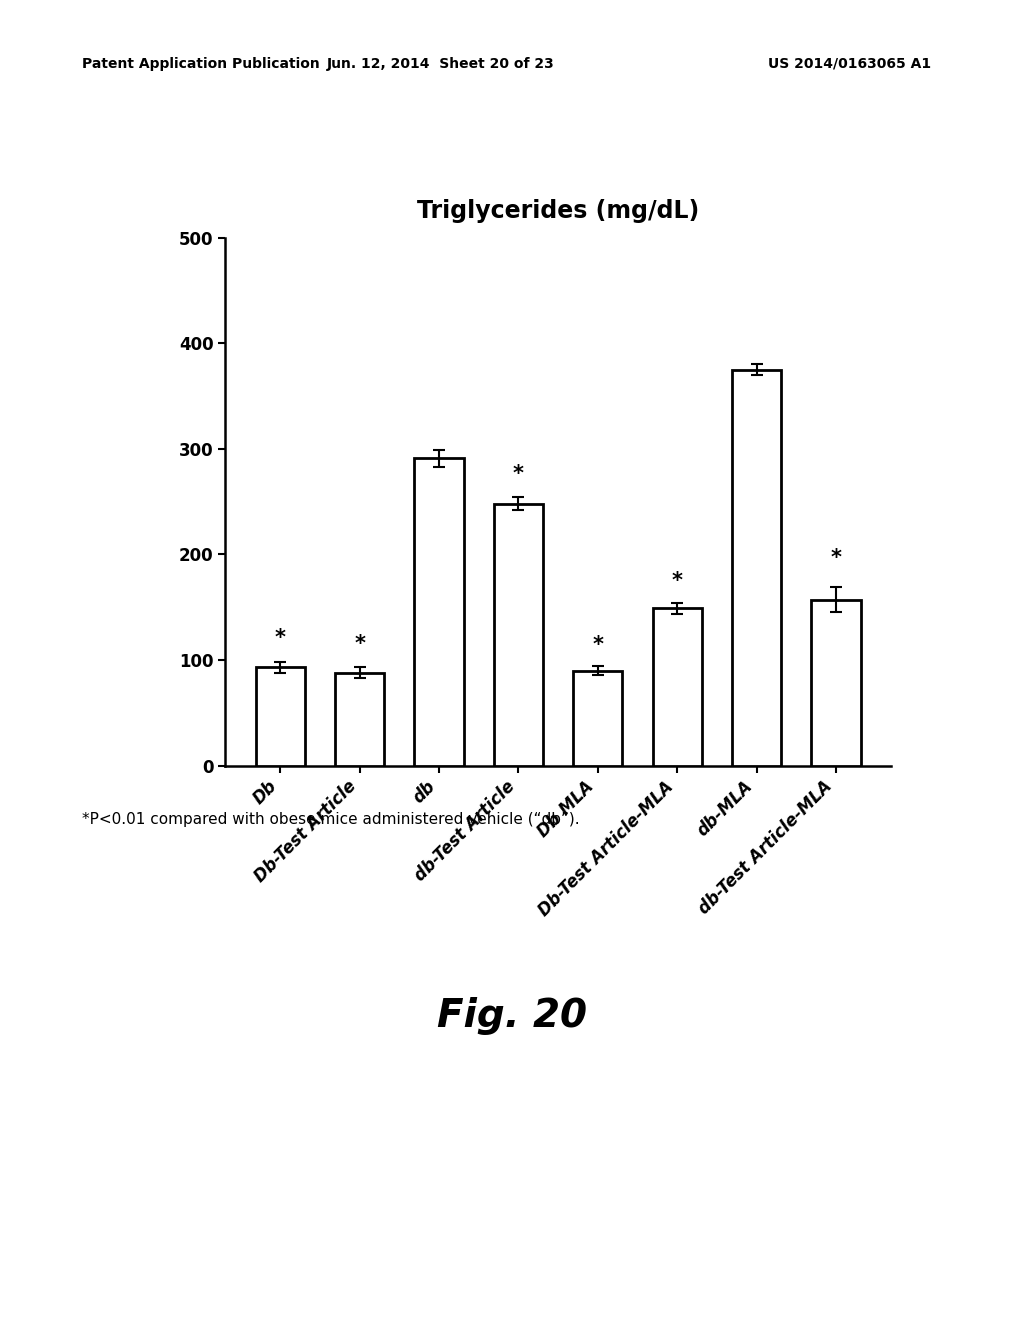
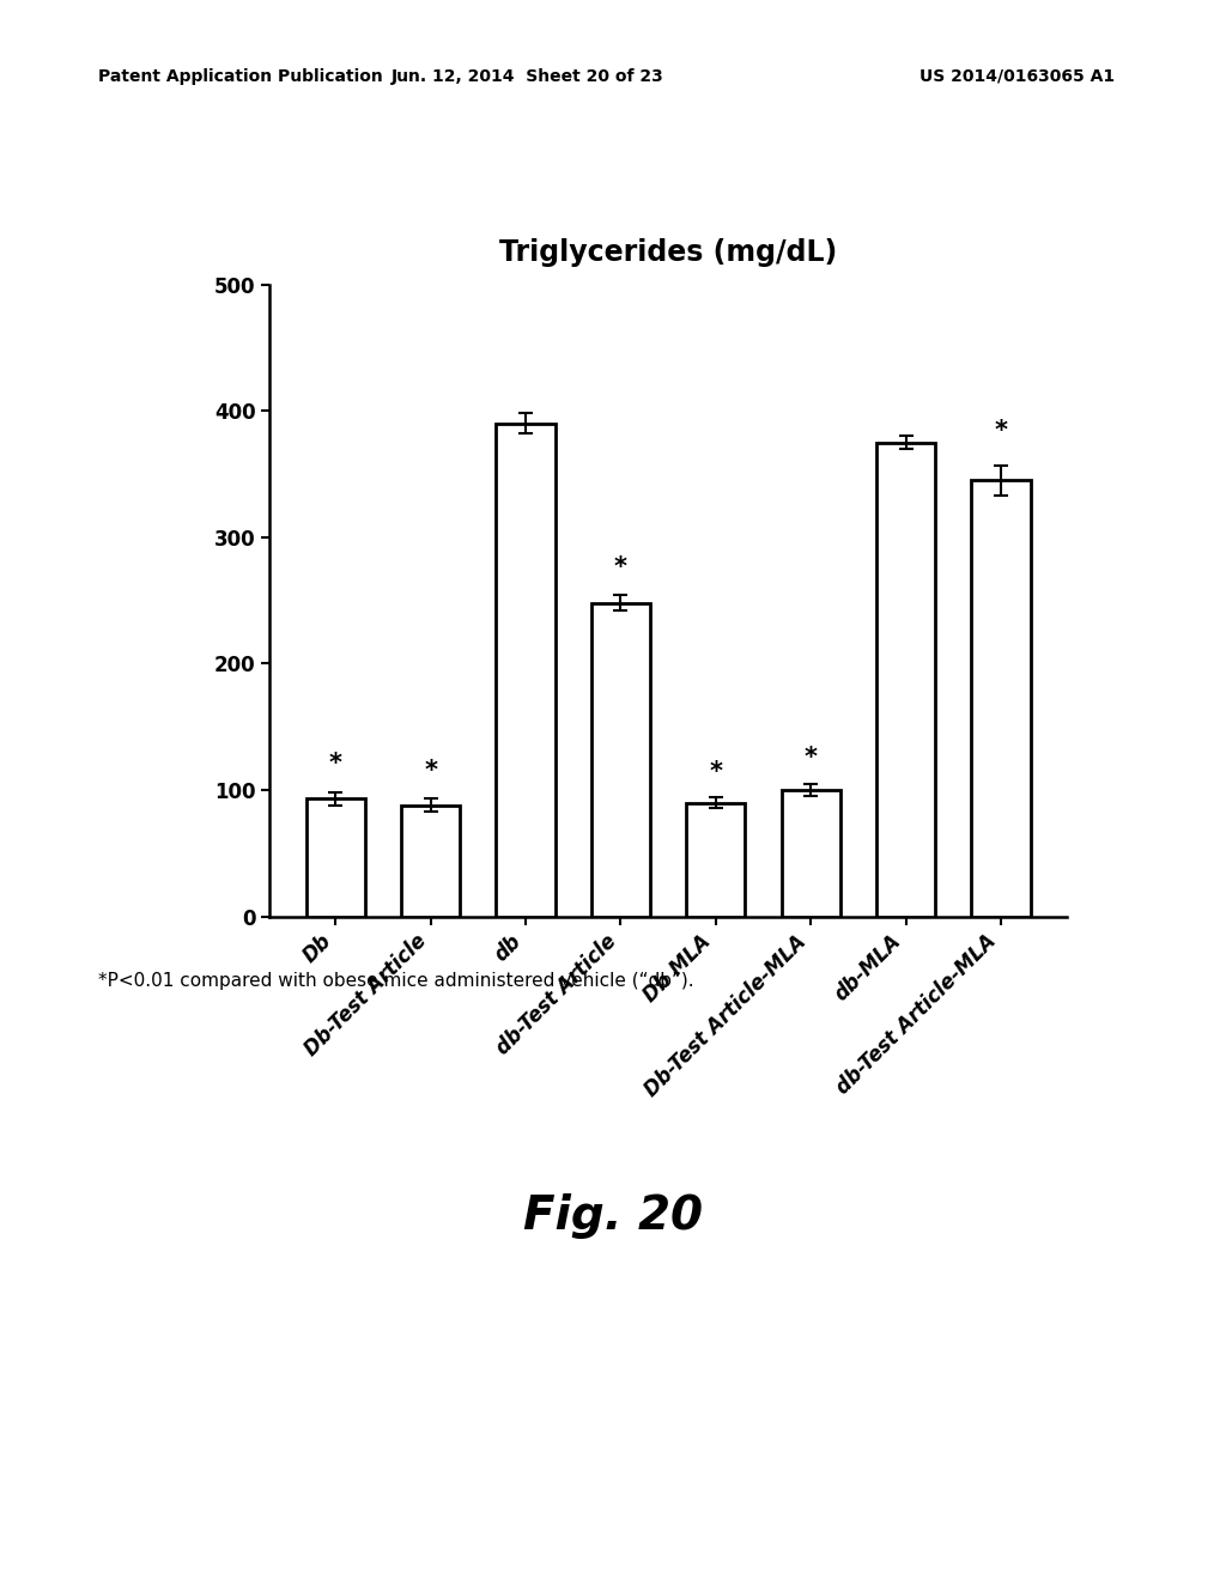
db: 291 -> 390
Db-Test Article-MLA: 149 -> 100
db-Test Article-MLA: 157 -> 345
